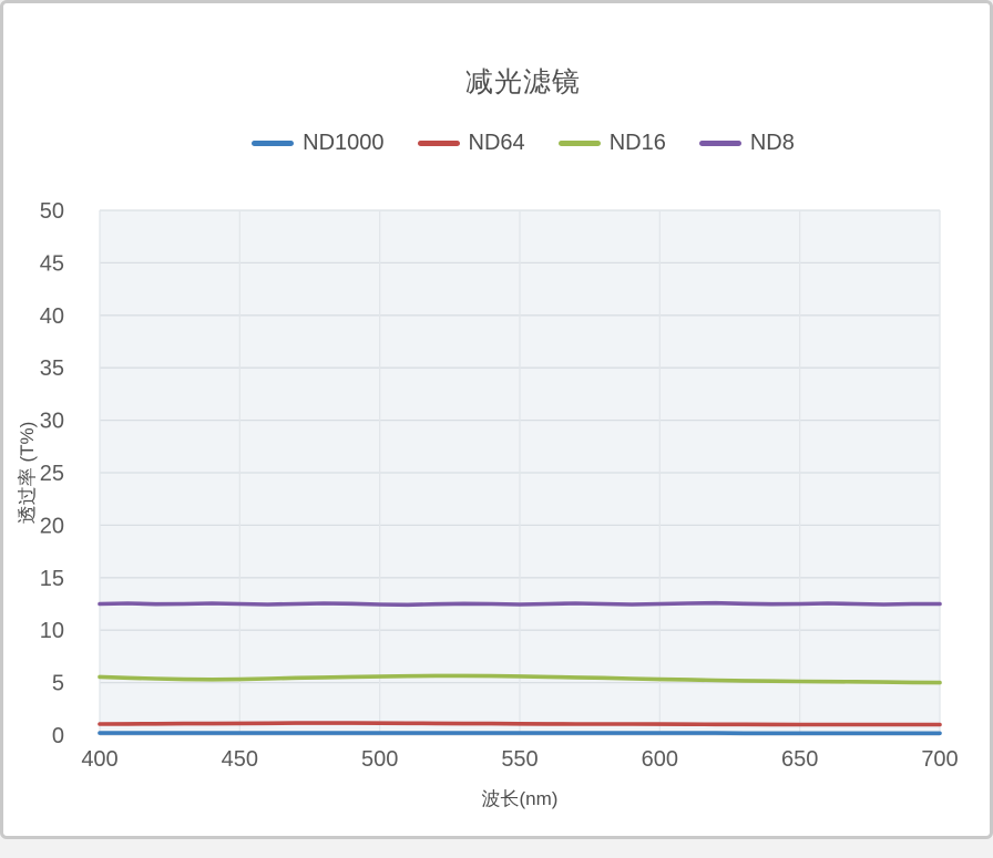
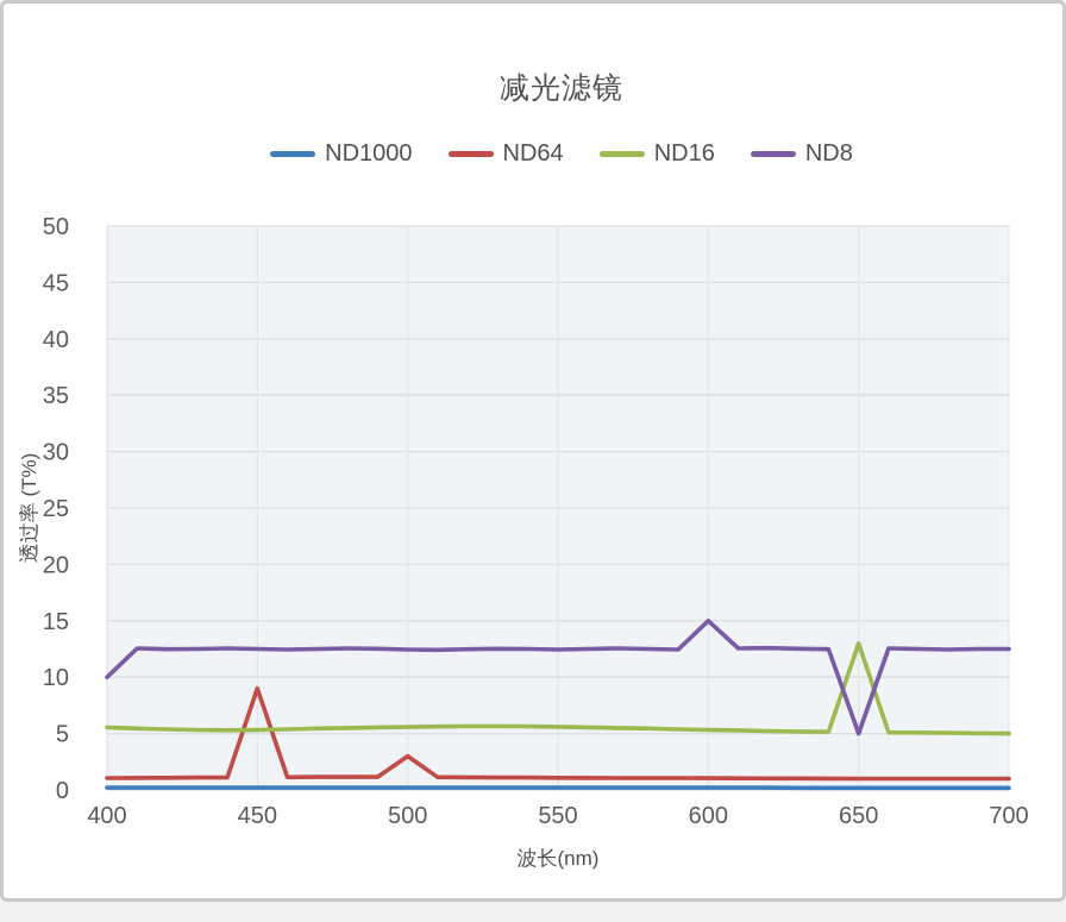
ND8/400: 12 -> 10
ND64/450: 1 -> 9
ND64/500: 1 -> 3
ND8/600: 12 -> 15
ND16/650: 5 -> 13
ND8/650: 12 -> 5
